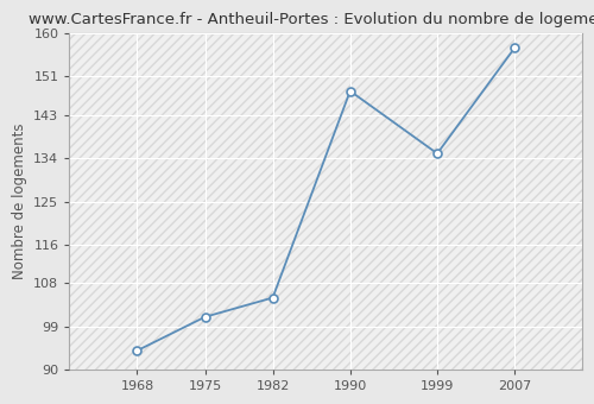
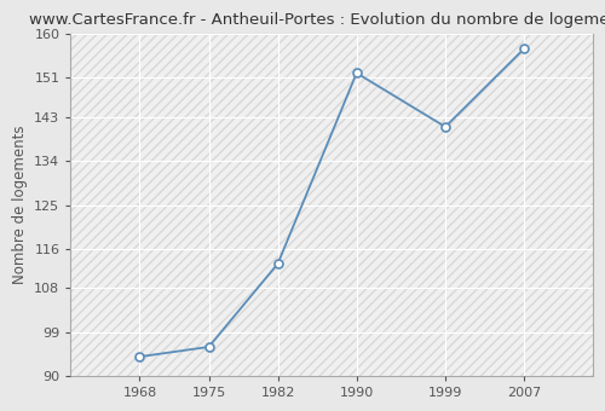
1975: 101 -> 96
1982: 105 -> 113
1990: 148 -> 152
1999: 135 -> 141
